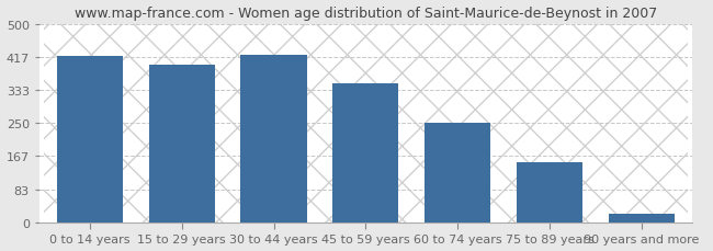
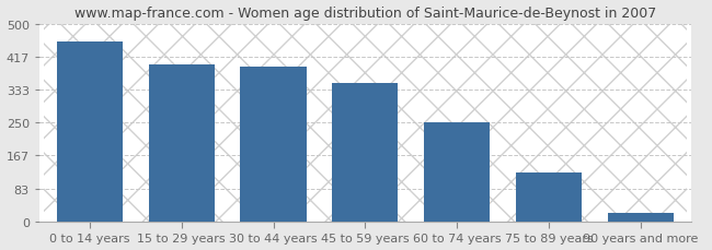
0 to 14 years: 420 -> 455
30 to 44 years: 422 -> 390
75 to 89 years: 152 -> 125
